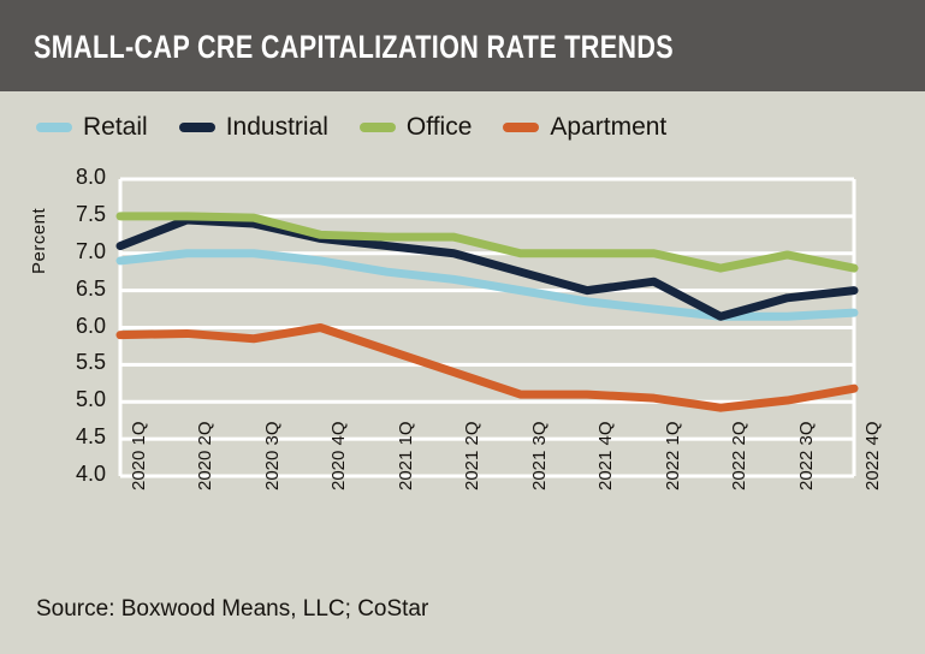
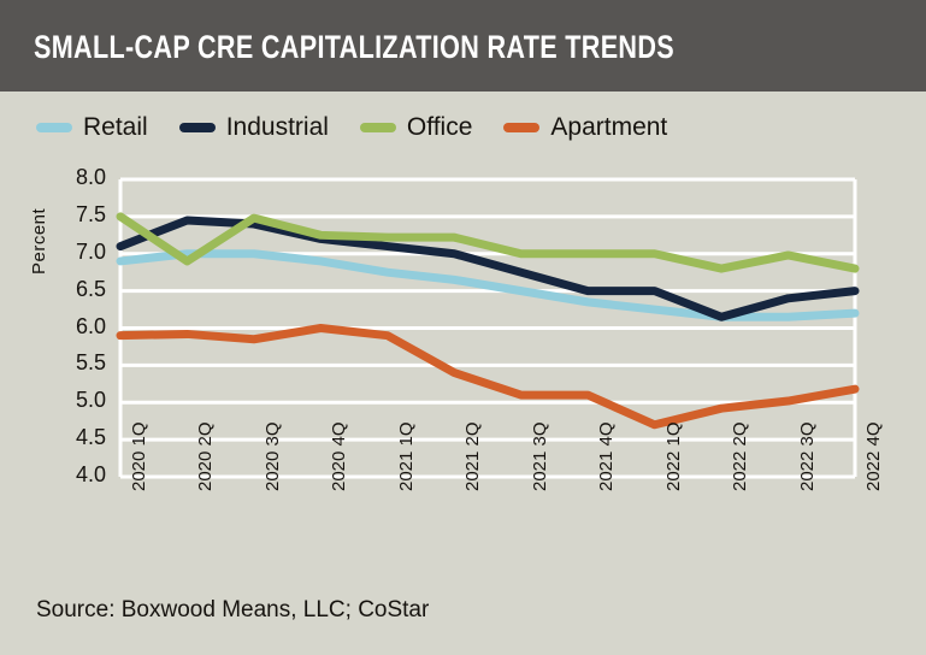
Office/2020 2Q: 7.5 -> 6.9
Apartment/2021 1Q: 5.7 -> 5.9
Industrial/2022 1Q: 6.6 -> 6.5
Apartment/2022 1Q: 5.0 -> 4.7
